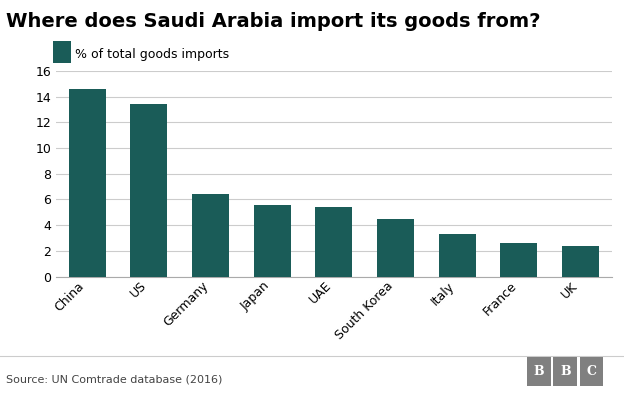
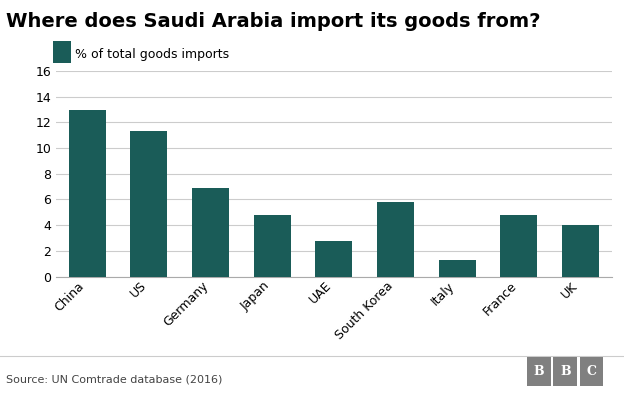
China: 14.6 -> 13.0
US: 13.4 -> 11.3
Germany: 6.4 -> 6.9
Japan: 5.6 -> 4.8
UAE: 5.4 -> 2.8
South Korea: 4.5 -> 5.8
Italy: 3.3 -> 1.3
France: 2.6 -> 4.8
UK: 2.4 -> 4.0
